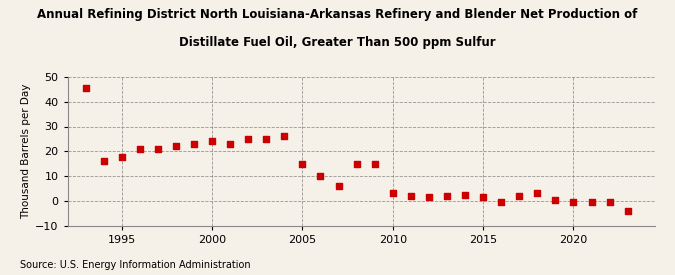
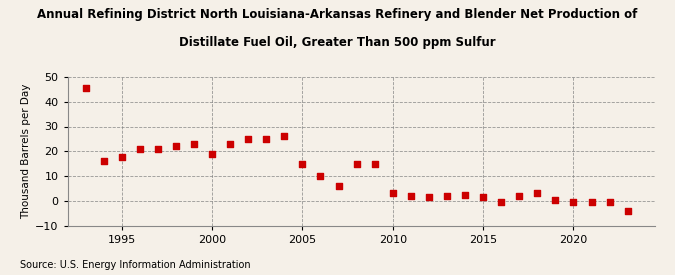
2000: 24.0 -> 19.0
